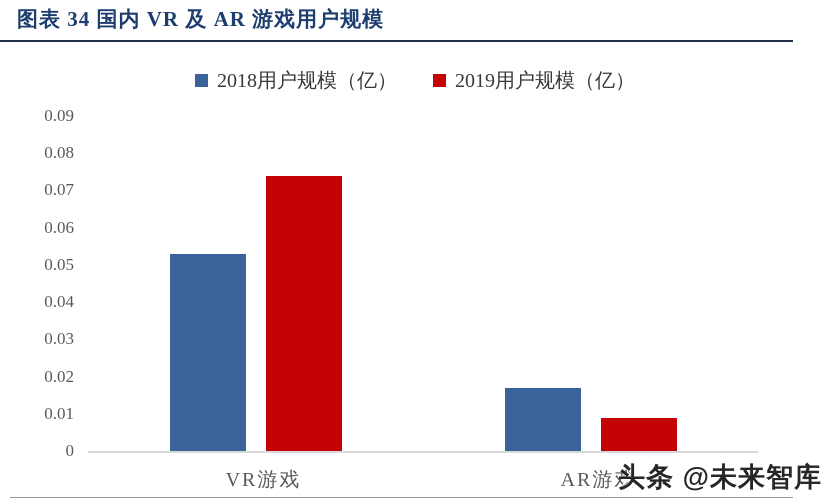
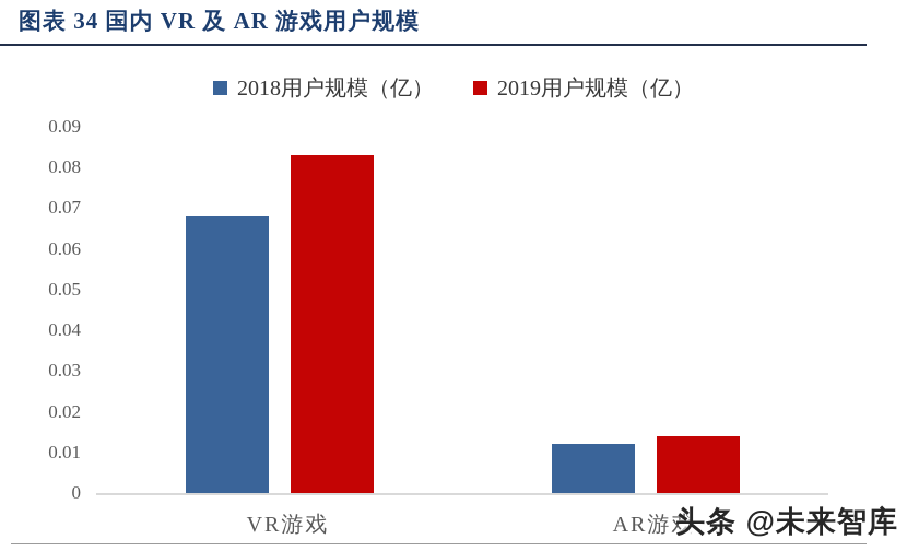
2018用户规模（亿）/VR游戏: 0.053 -> 0.068
2019用户规模（亿）/VR游戏: 0.074 -> 0.083
2018用户规模（亿）/AR游戏: 0.017 -> 0.012
2019用户规模（亿）/AR游戏: 0.009 -> 0.014
